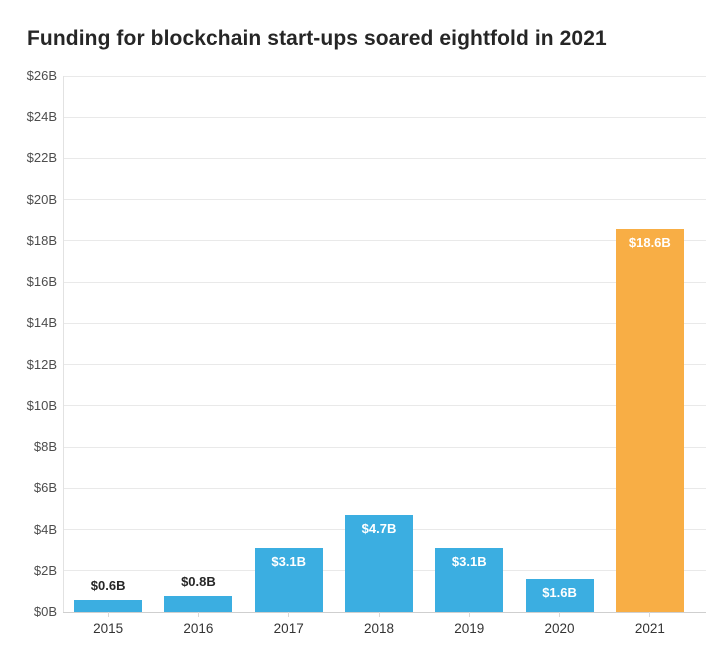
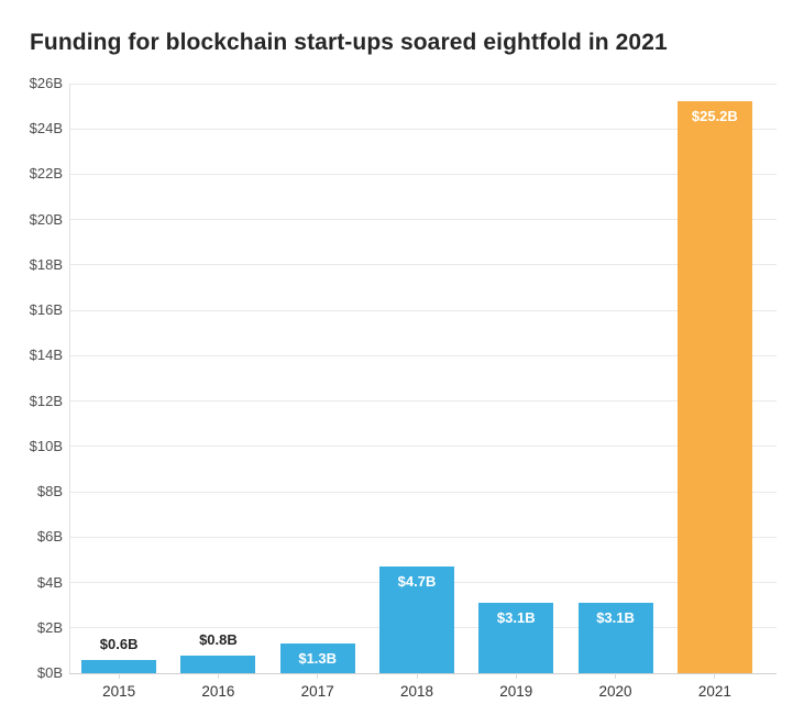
2017: $3.1B -> $1.3B
2020: $1.6B -> $3.1B
2021: $18.6B -> $25.2B
